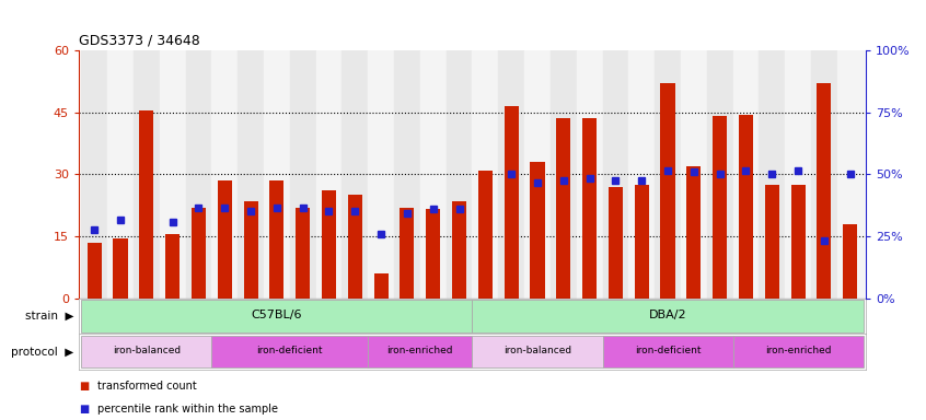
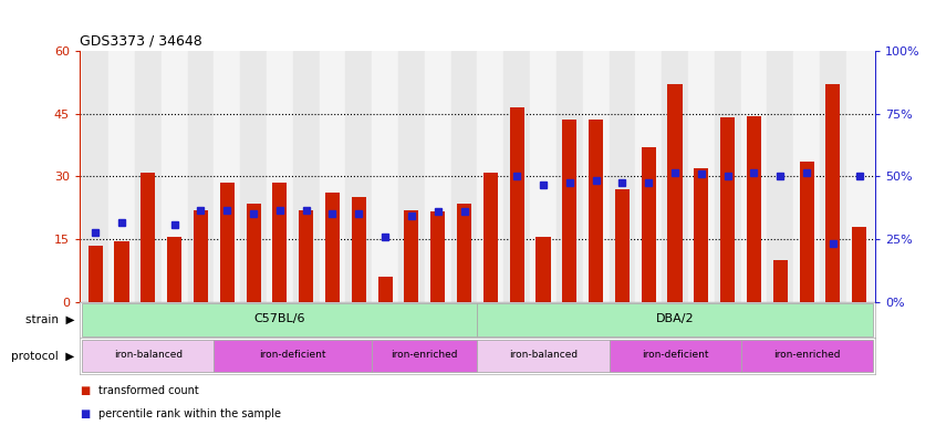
GSM262768: 45.5 -> 31.0
GSM262820: 33.0 -> 15.5
GSM262951: 27.5 -> 37.0
GSM262842: 27.5 -> 10.0
GSM262843: 27.5 -> 33.5
